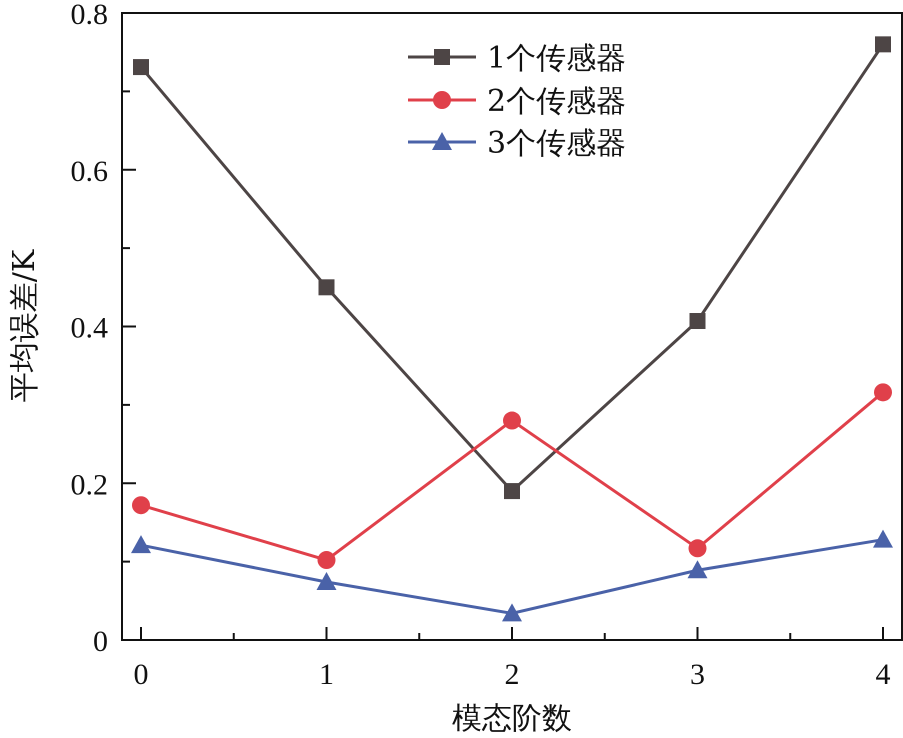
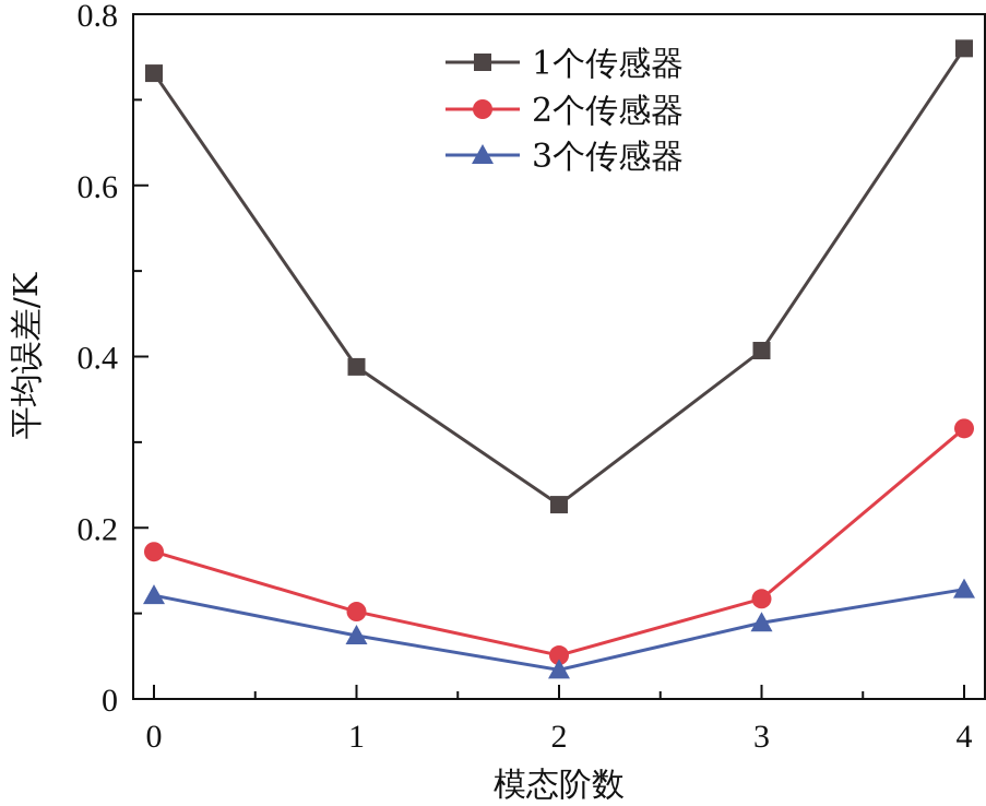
1个传感器/1: 0.45 -> 0.39
1个传感器/2: 0.19 -> 0.23
2个传感器/2: 0.28 -> 0.05
